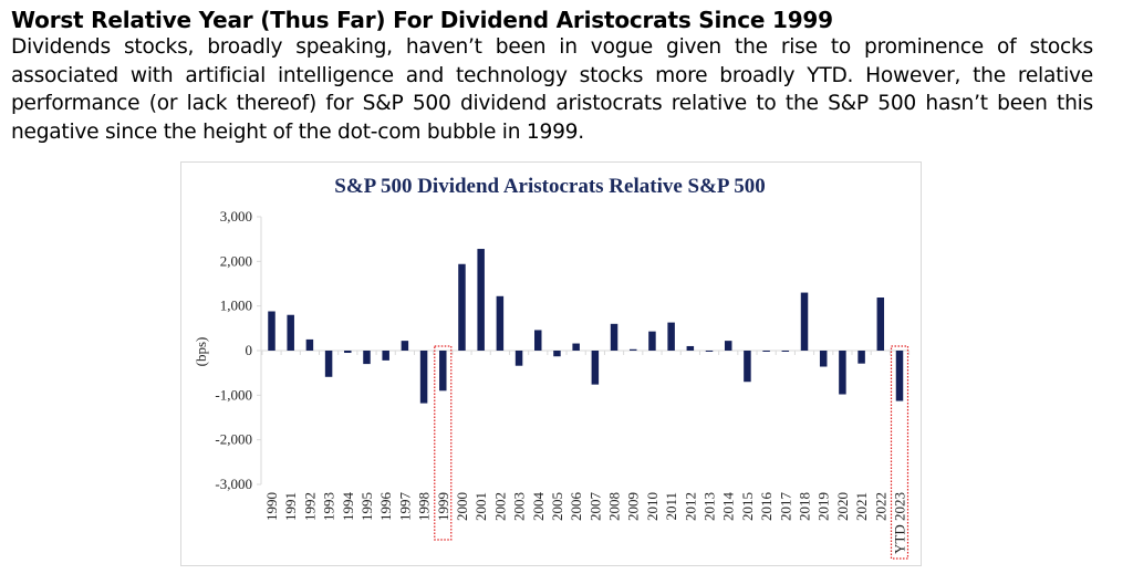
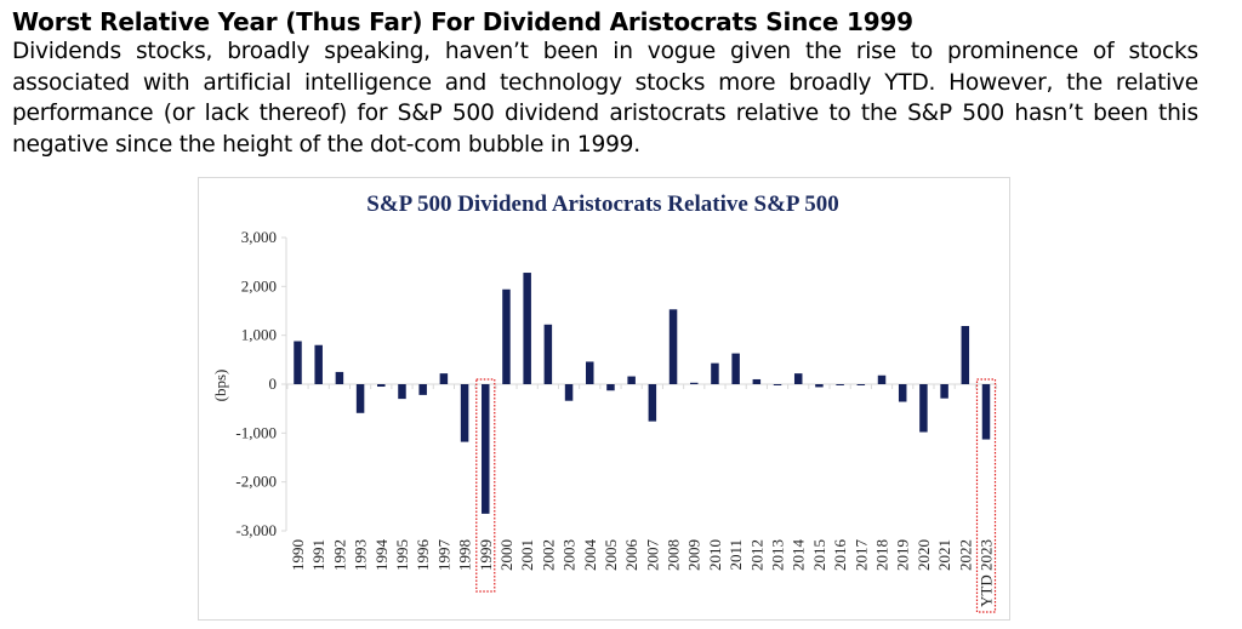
1999: -900 -> -2600
2008: 600 -> 1500
2015: -700 -> -100
2018: 1300 -> 200
